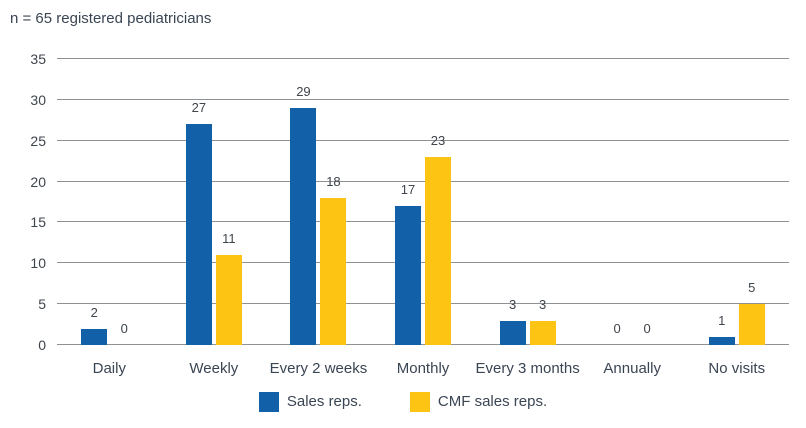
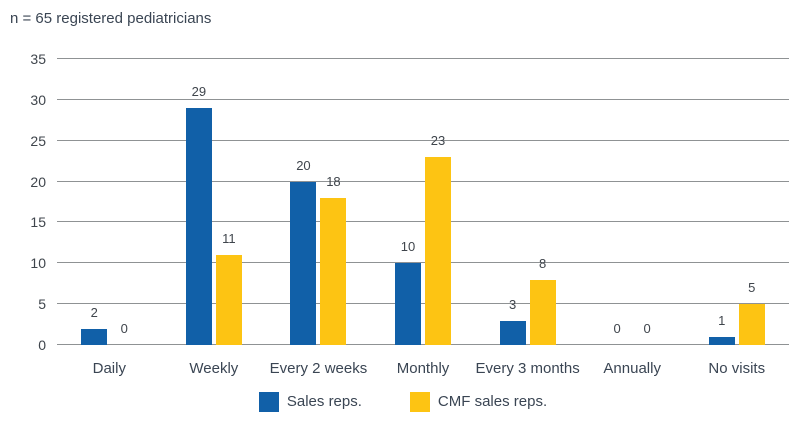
Sales reps./Weekly: 27 -> 29
Sales reps./Every 2 weeks: 29 -> 20
Sales reps./Monthly: 17 -> 10
CMF sales reps./Every 3 months: 3 -> 8
